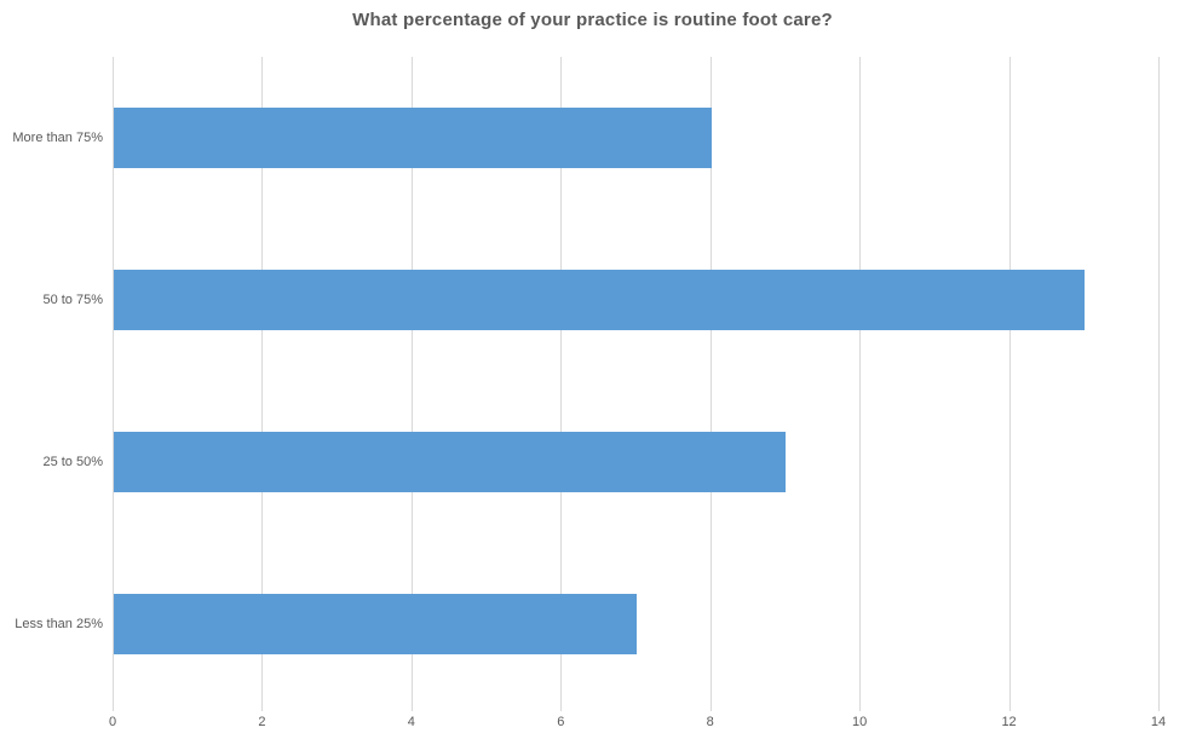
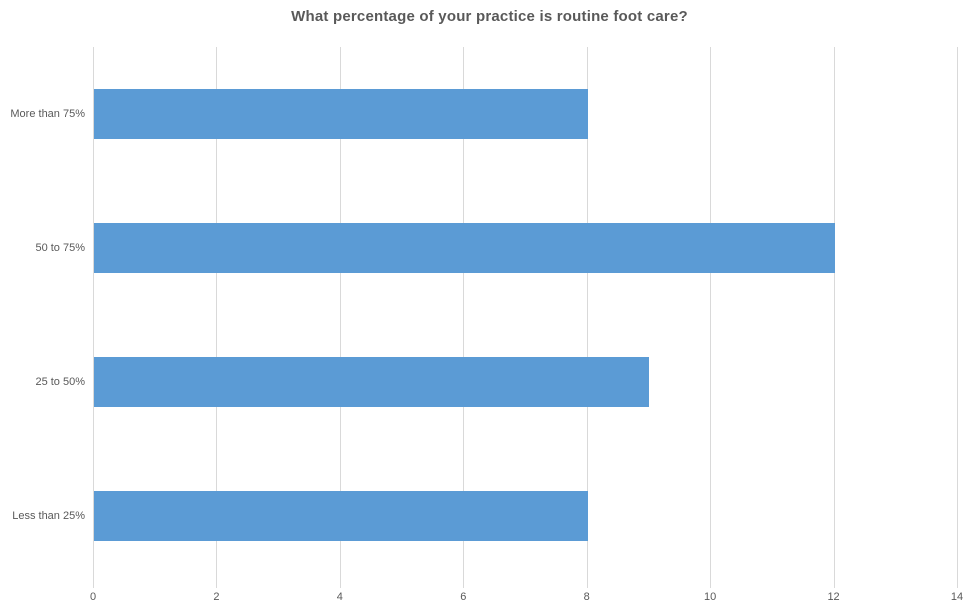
50 to 75%: 13 -> 12
Less than 25%: 7 -> 8
